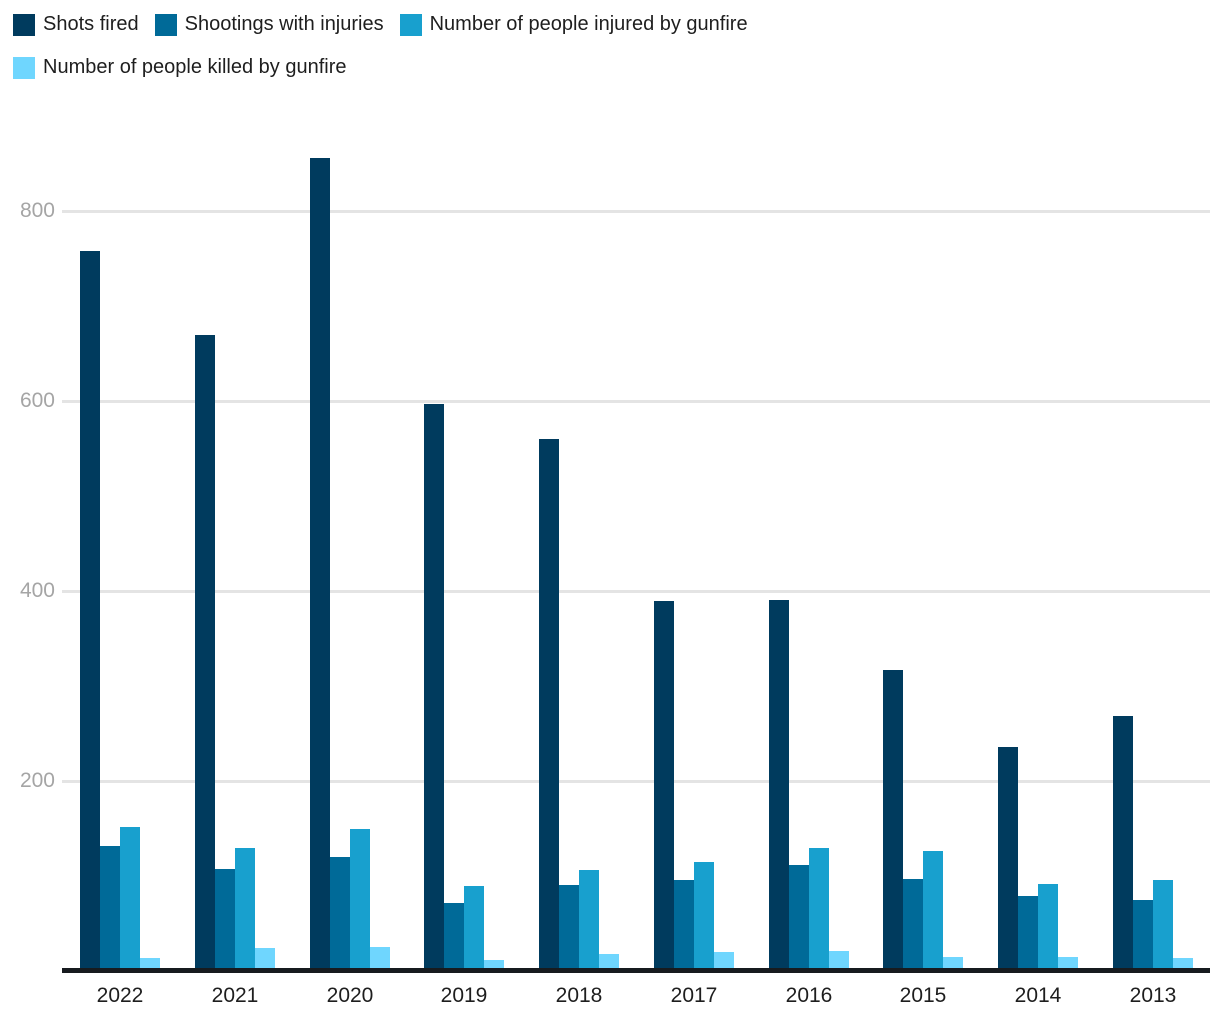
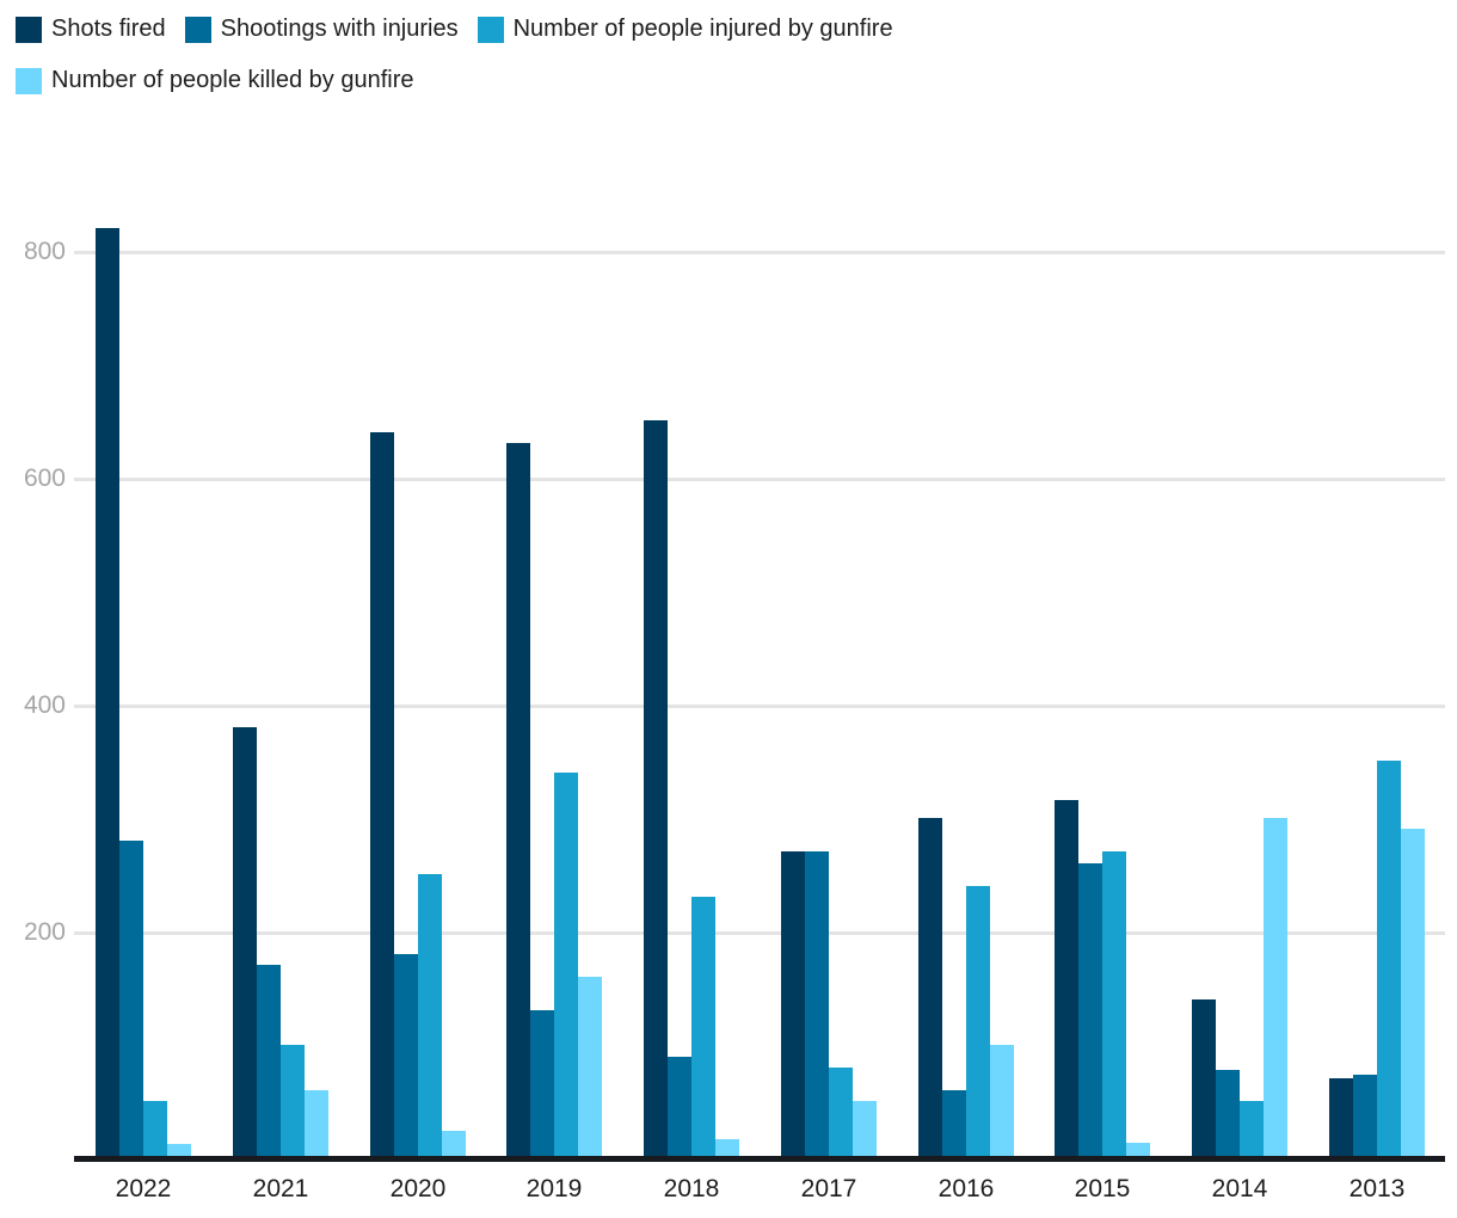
Shots fired/2022: 760 -> 820
Shootings with injuries/2022: 130 -> 280
Number of people injured by gunfire/2022: 150 -> 50
Shots fired/2021: 670 -> 380
Shootings with injuries/2021: 110 -> 170
Number of people injured by gunfire/2021: 130 -> 100
Number of people killed by gunfire/2021: 20 -> 60
Shots fired/2020: 860 -> 640
Shootings with injuries/2020: 120 -> 180
Number of people injured by gunfire/2020: 150 -> 250
Shots fired/2019: 600 -> 630
Shootings with injuries/2019: 70 -> 130
Number of people injured by gunfire/2019: 90 -> 340
Number of people killed by gunfire/2019: 10 -> 160
Shots fired/2018: 560 -> 650
Number of people injured by gunfire/2018: 100 -> 230
Shots fired/2017: 390 -> 270
Shootings with injuries/2017: 100 -> 270
Number of people injured by gunfire/2017: 110 -> 80
Number of people killed by gunfire/2017: 20 -> 50
Shots fired/2016: 390 -> 300
Shootings with injuries/2016: 110 -> 60
Number of people injured by gunfire/2016: 130 -> 240
Number of people killed by gunfire/2016: 20 -> 100
Shootings with injuries/2015: 100 -> 260
Number of people injured by gunfire/2015: 120 -> 270
Shots fired/2014: 240 -> 140
Number of people injured by gunfire/2014: 90 -> 50
Number of people killed by gunfire/2014: 10 -> 300
Shots fired/2013: 270 -> 70
Number of people injured by gunfire/2013: 100 -> 350
Number of people killed by gunfire/2013: 10 -> 290
